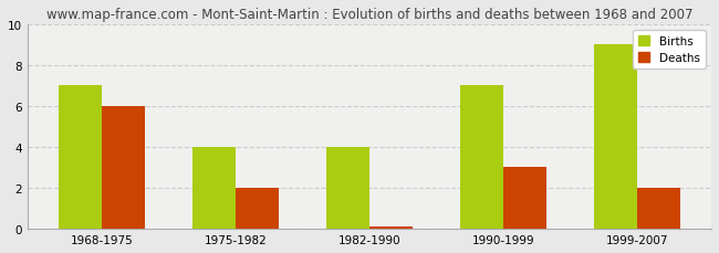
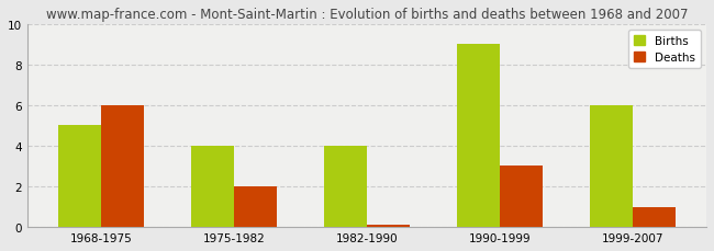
Births/1968-1975: 7 -> 5
Births/1990-1999: 7 -> 9
Births/1999-2007: 9 -> 6
Deaths/1999-2007: 2.0 -> 1.0
